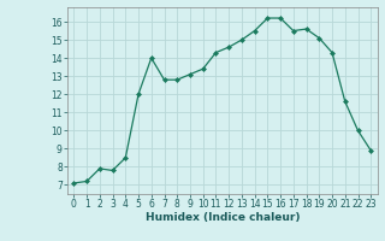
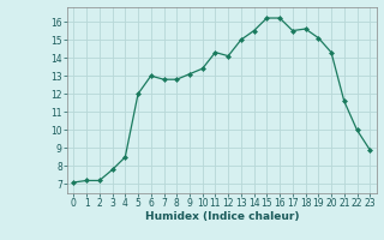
2: 7.9 -> 7.2
6: 14.0 -> 13.0
12: 14.6 -> 14.1
